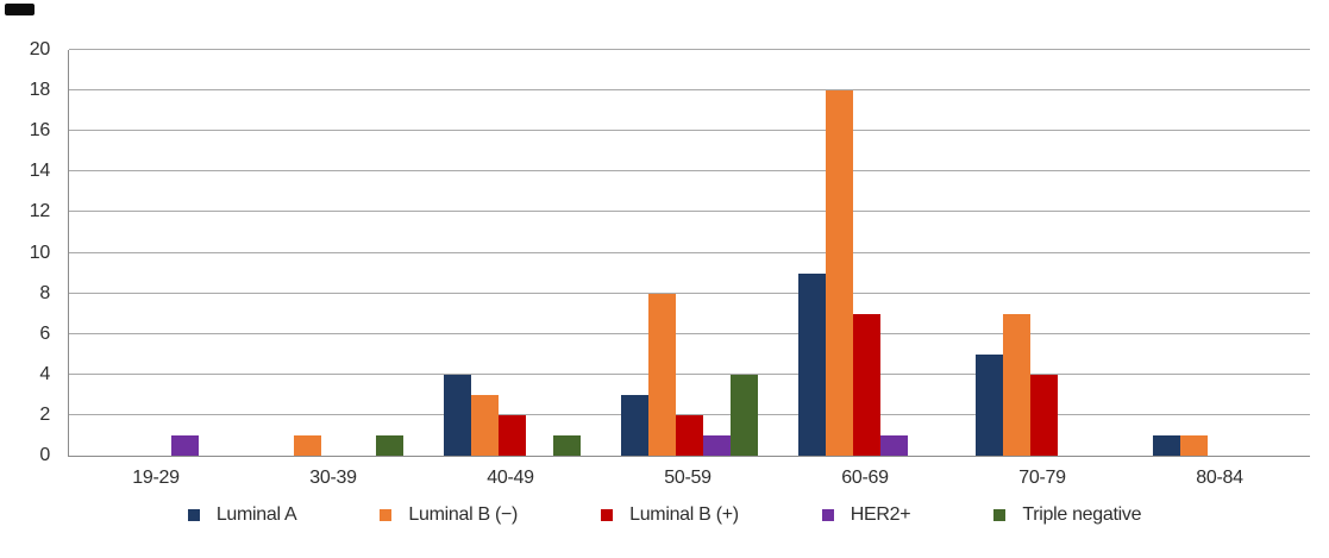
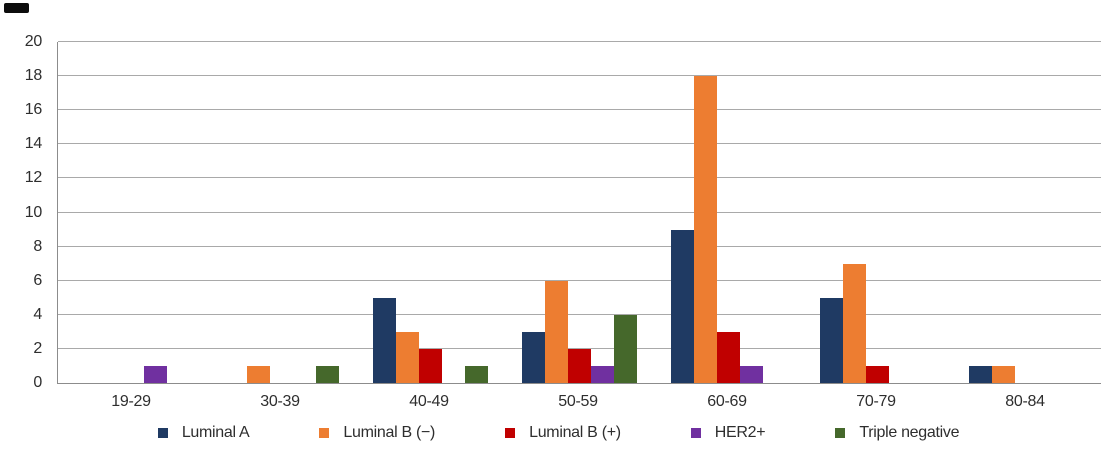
Luminal A/40-49: 4 -> 5
Luminal B (−)/50-59: 8 -> 6
Luminal B (+)/60-69: 7 -> 3
Luminal B (+)/70-79: 4 -> 1
